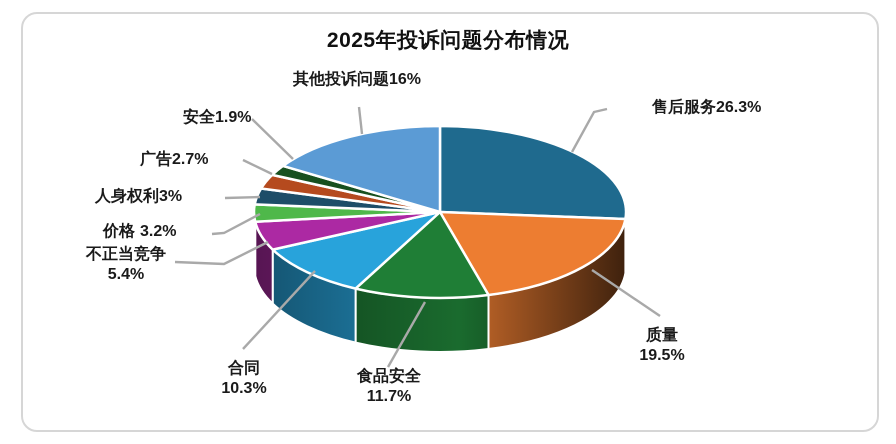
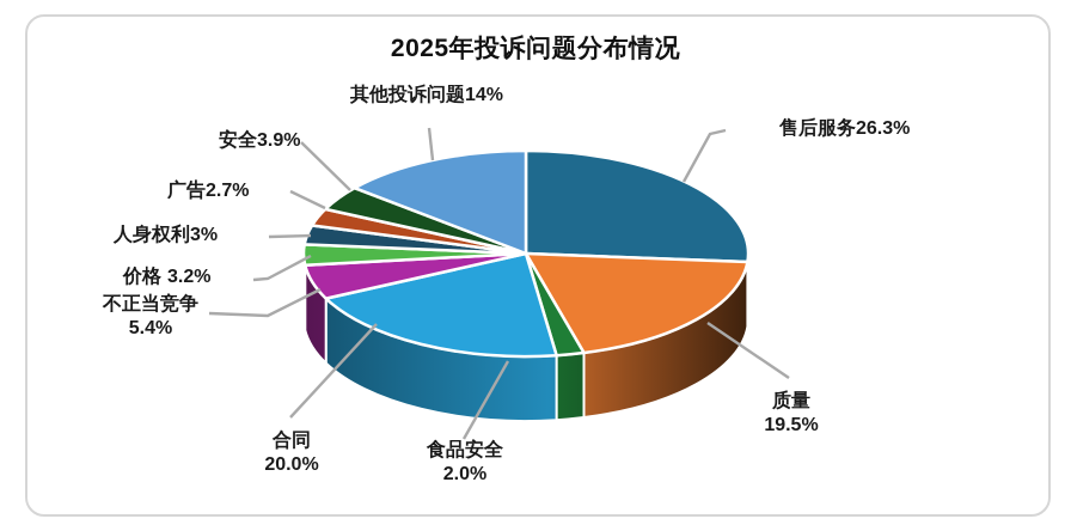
食品安全: 11.7% -> 2.0%
合同: 10.3% -> 20.0%
安全: 1.9% -> 3.9%
其他投诉问题: 16% -> 14%
